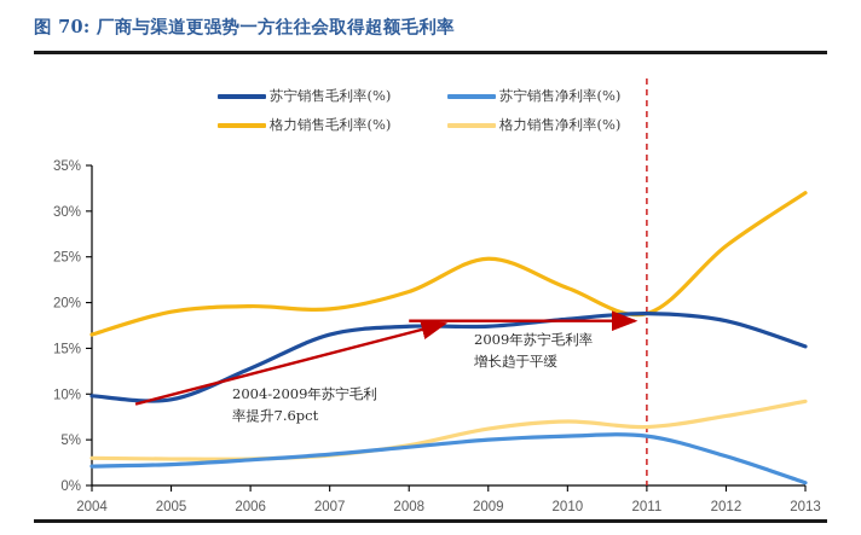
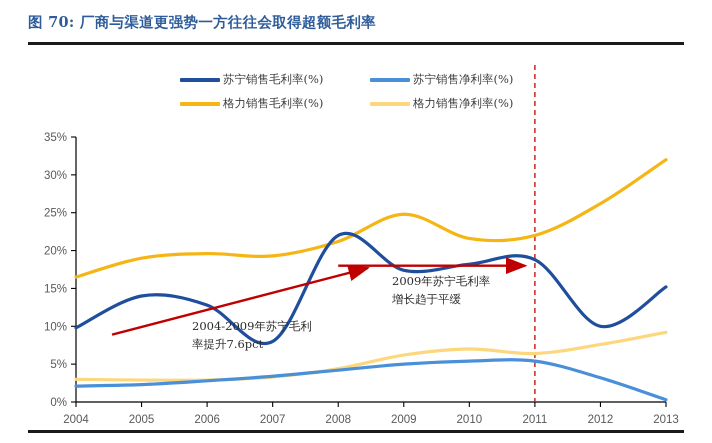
苏宁销售毛利率(%)/2005: 9% -> 14%
苏宁销售毛利率(%)/2007: 16% -> 8%
苏宁销售毛利率(%)/2008: 17% -> 22%
格力销售毛利率(%)/2011: 19% -> 22%
苏宁销售毛利率(%)/2012: 18% -> 10%
